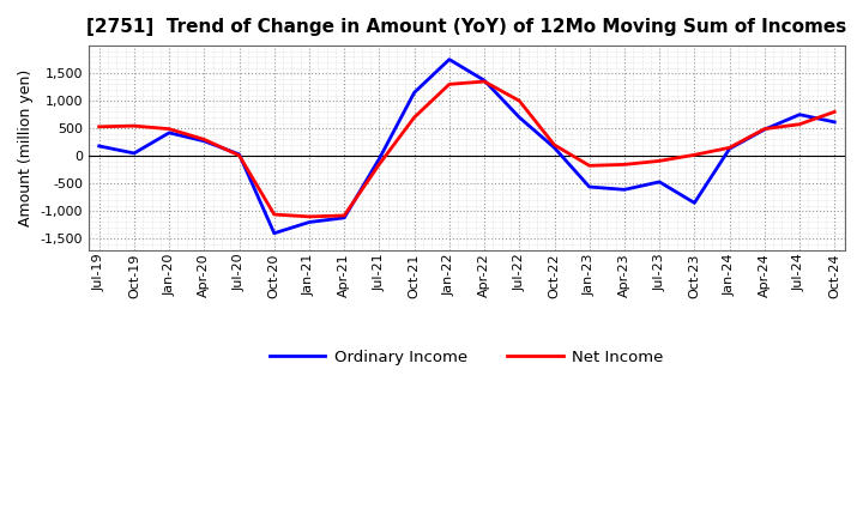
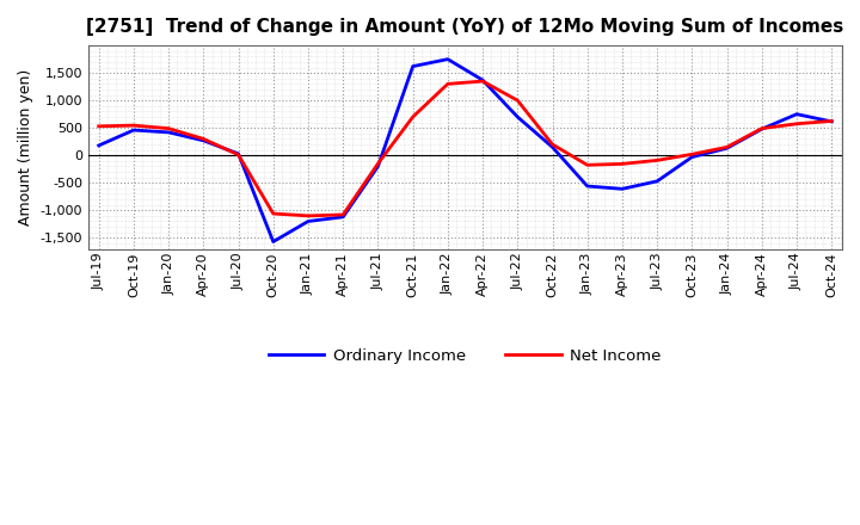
Ordinary Income/Oct-19: 50 -> 460
Ordinary Income/Oct-20: -1,400 -> -1,570
Ordinary Income/Jul-21: -50 -> -200
Ordinary Income/Oct-21: 1,150 -> 1,620
Ordinary Income/Oct-23: -850 -> -30
Net Income/Oct-24: 800 -> 620
